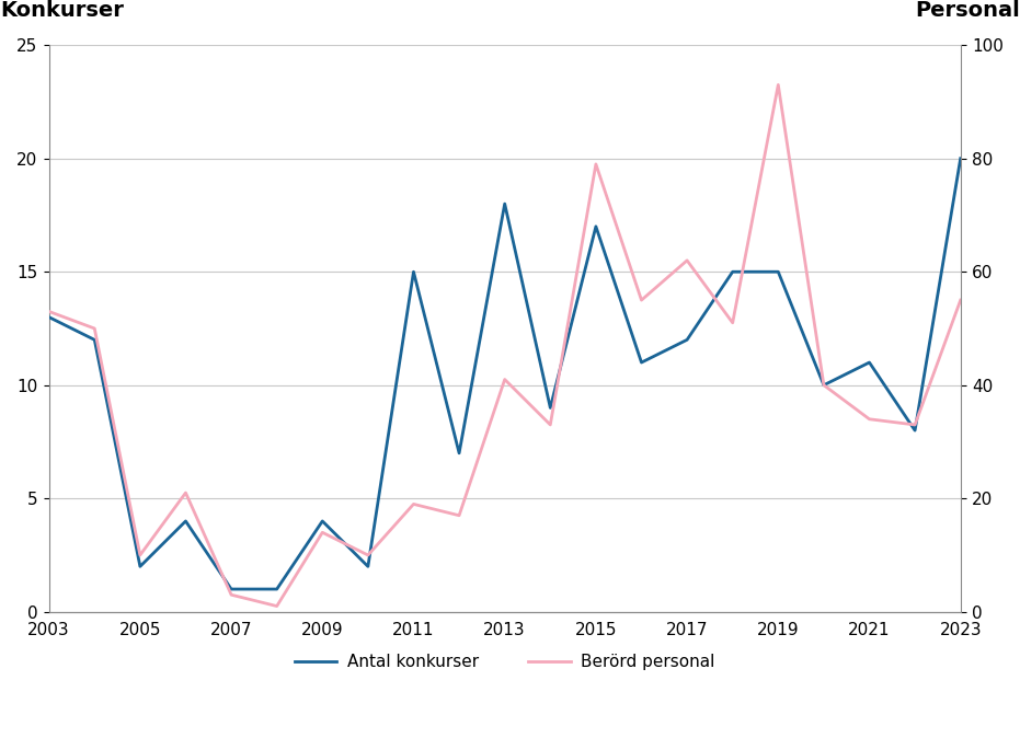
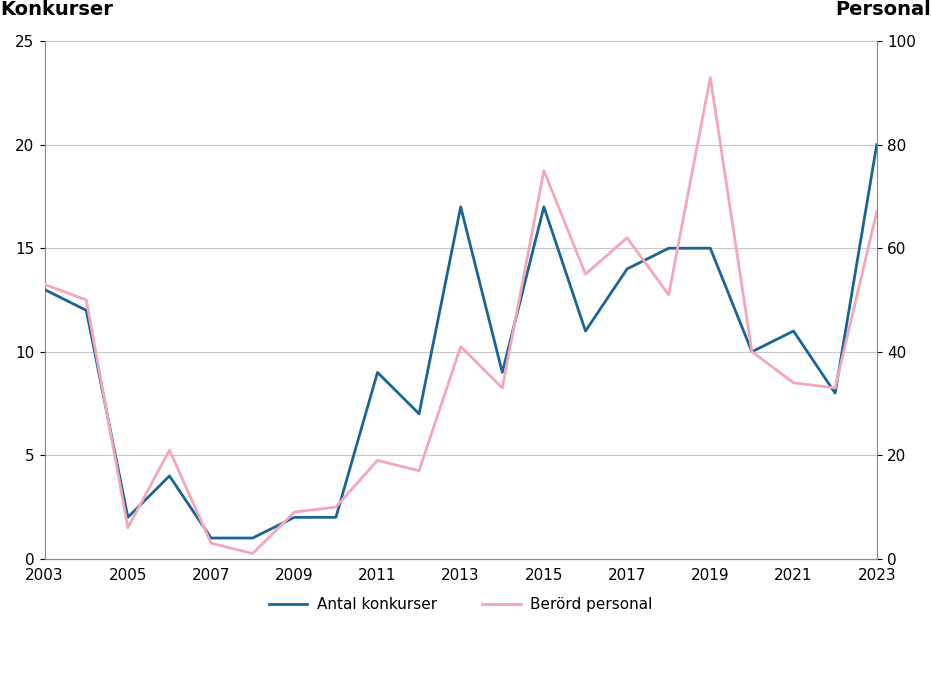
Berörd personal/2005: 10 -> 6
Antal konkurser/2009: 4 -> 2
Berörd personal/2009: 14 -> 9
Antal konkurser/2011: 15 -> 9
Antal konkurser/2013: 18 -> 17
Berörd personal/2015: 79 -> 75
Antal konkurser/2017: 12 -> 14
Berörd personal/2023: 55 -> 67
